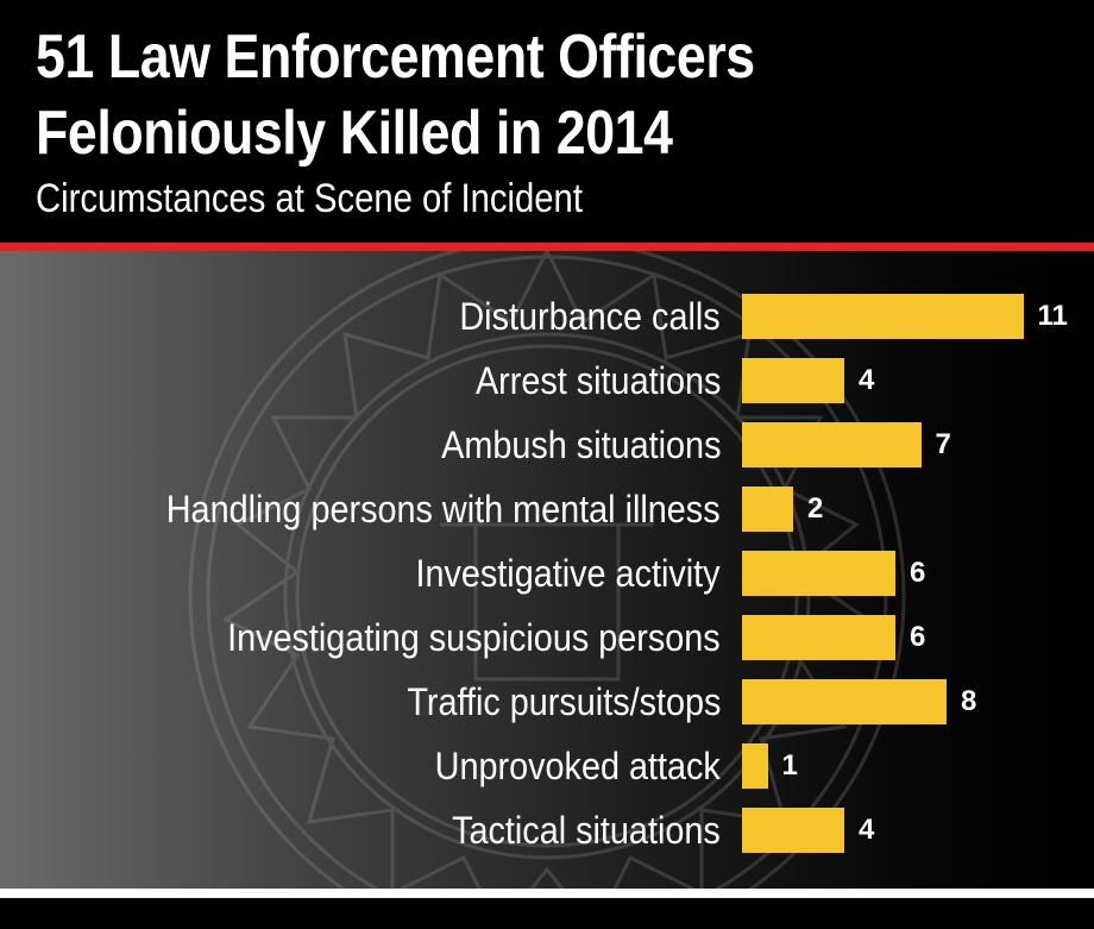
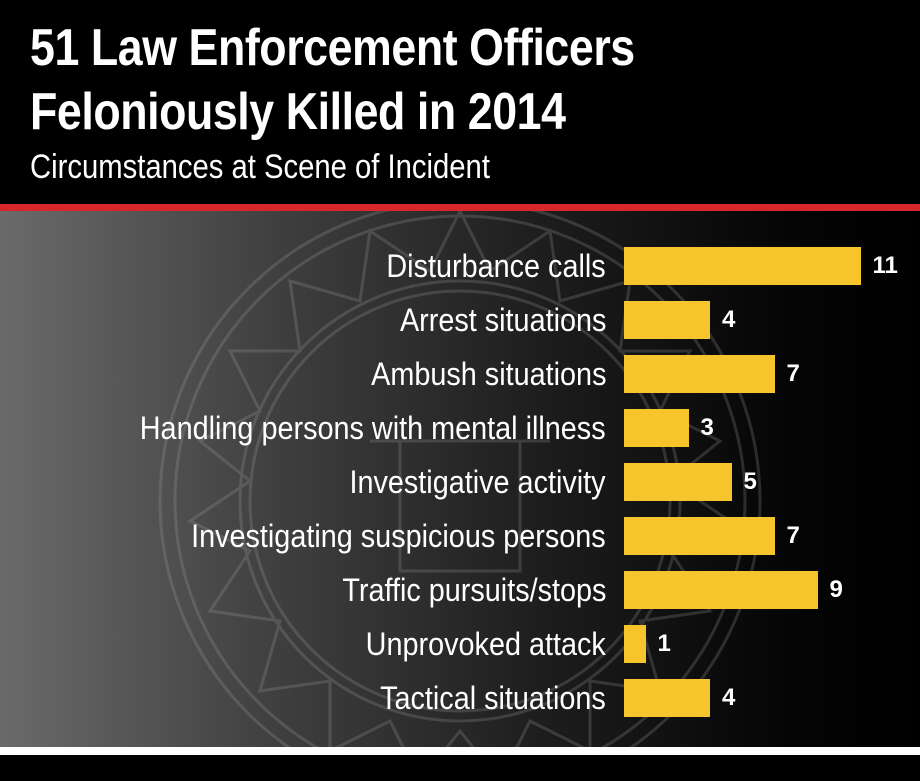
Handling persons with mental illness: 2 -> 3
Investigative activity: 6 -> 5
Investigating suspicious persons: 6 -> 7
Traffic pursuits/stops: 8 -> 9
